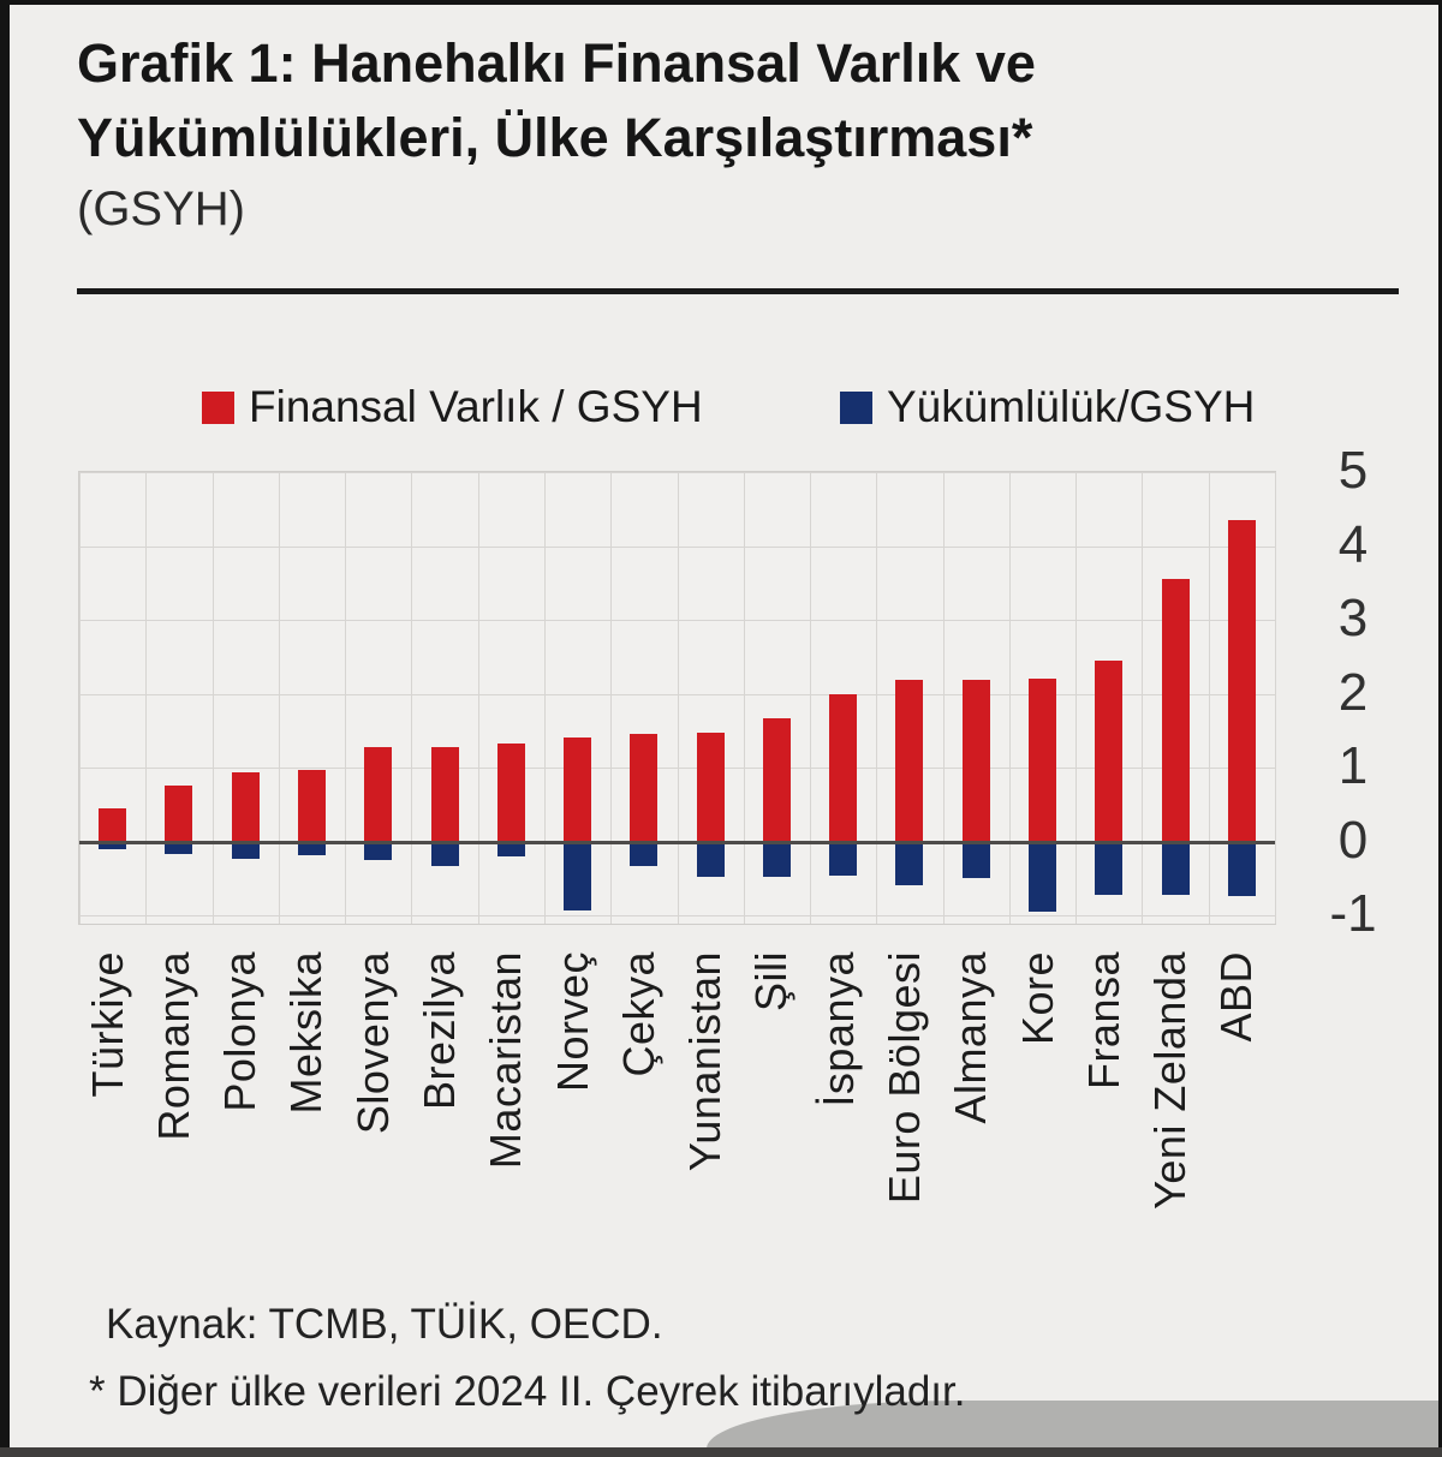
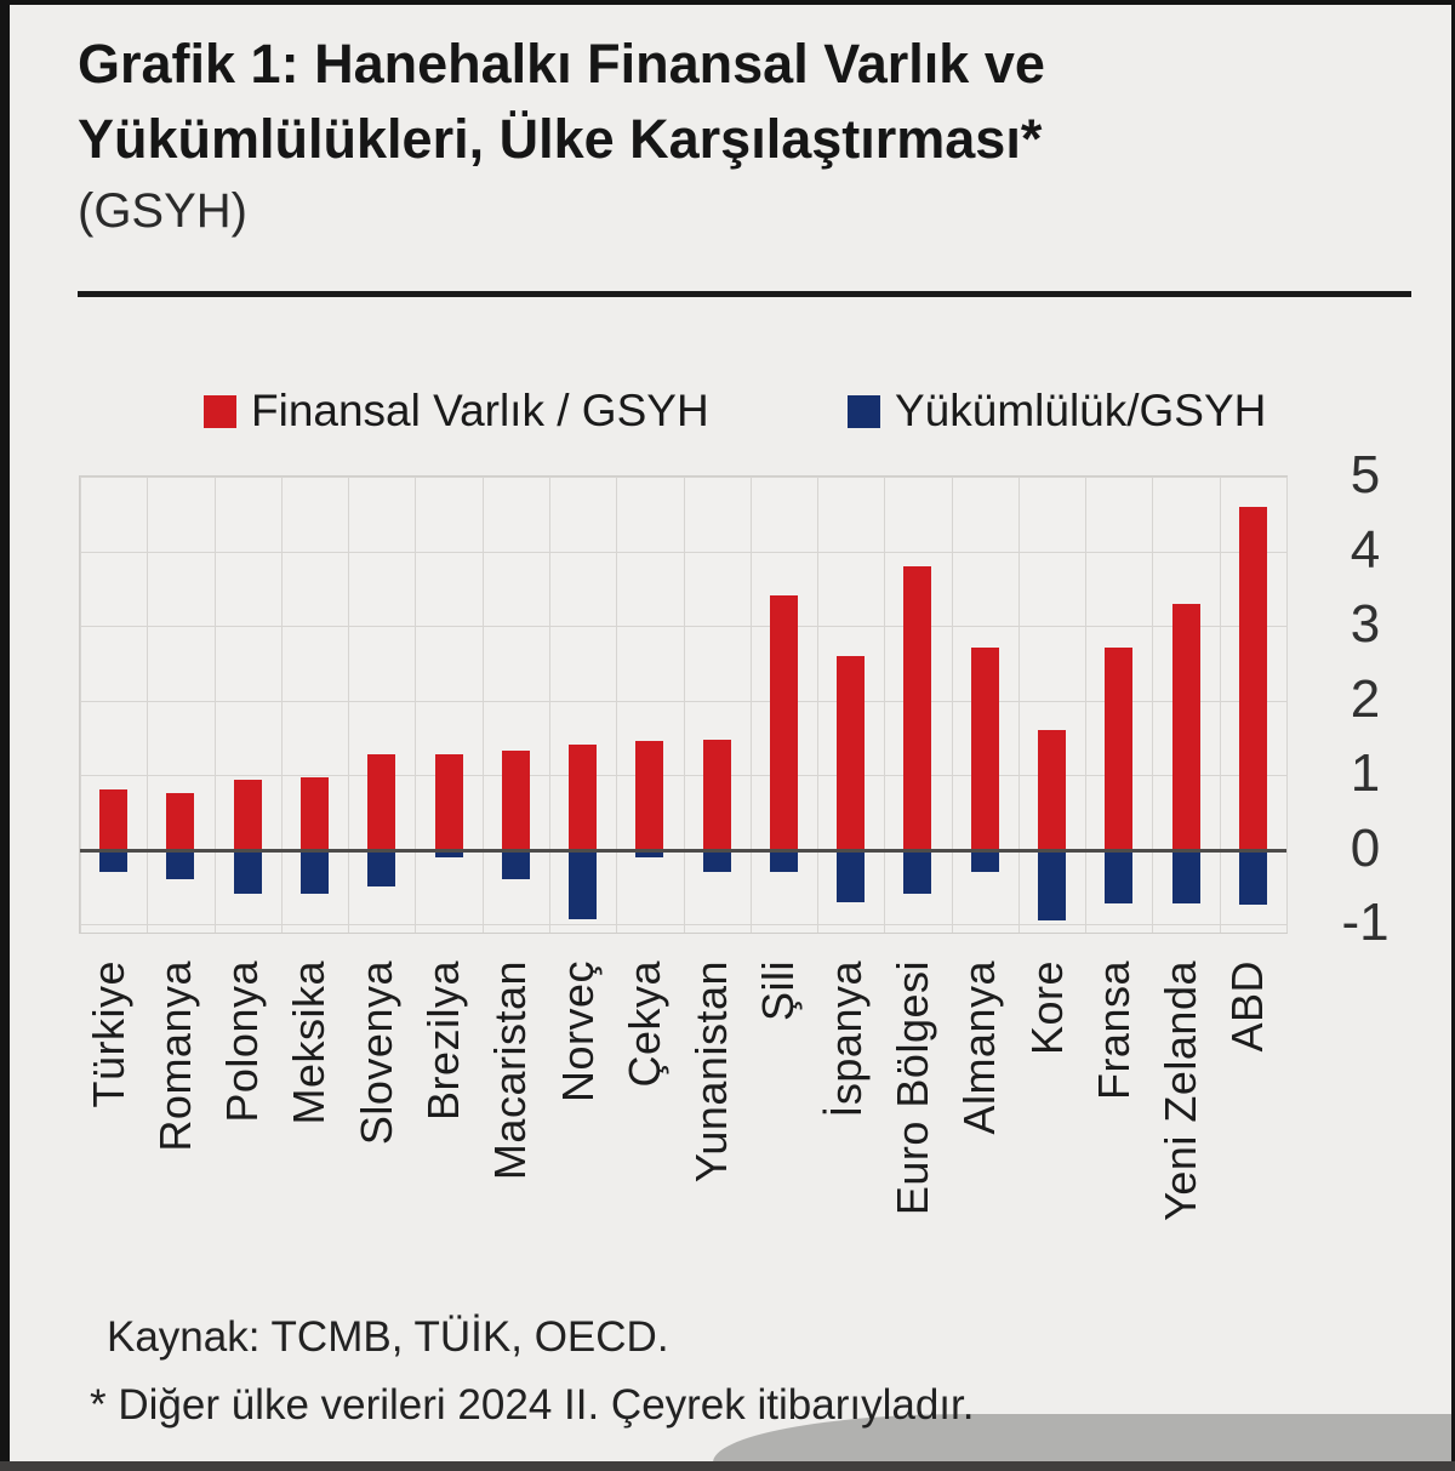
Finansal Varlık / GSYH/Türkiye: 0.5 -> 0.8
Yükümlülük/GSYH/Türkiye: -0.1 -> -0.3
Yükümlülük/GSYH/Romanya: -0.2 -> -0.4
Yükümlülük/GSYH/Polonya: -0.2 -> -0.6
Yükümlülük/GSYH/Meksika: -0.2 -> -0.6
Yükümlülük/GSYH/Slovenya: -0.3 -> -0.5
Yükümlülük/GSYH/Brezilya: -0.3 -> -0.1
Yükümlülük/GSYH/Macaristan: -0.2 -> -0.4
Yükümlülük/GSYH/Çekya: -0.3 -> -0.1
Yükümlülük/GSYH/Yunanistan: -0.5 -> -0.3
Finansal Varlık / GSYH/Şili: 1.7 -> 3.4
Yükümlülük/GSYH/Şili: -0.5 -> -0.3
Finansal Varlık / GSYH/İspanya: 2.0 -> 2.6
Yükümlülük/GSYH/İspanya: -0.5 -> -0.7
Finansal Varlık / GSYH/Euro Bölgesi: 2.2 -> 3.8
Finansal Varlık / GSYH/Almanya: 2.2 -> 2.7
Yükümlülük/GSYH/Almanya: -0.5 -> -0.3
Finansal Varlık / GSYH/Kore: 2.2 -> 1.6
Finansal Varlık / GSYH/Fransa: 2.5 -> 2.7
Finansal Varlık / GSYH/Yeni Zelanda: 3.5 -> 3.3
Finansal Varlık / GSYH/ABD: 4.3 -> 4.6
